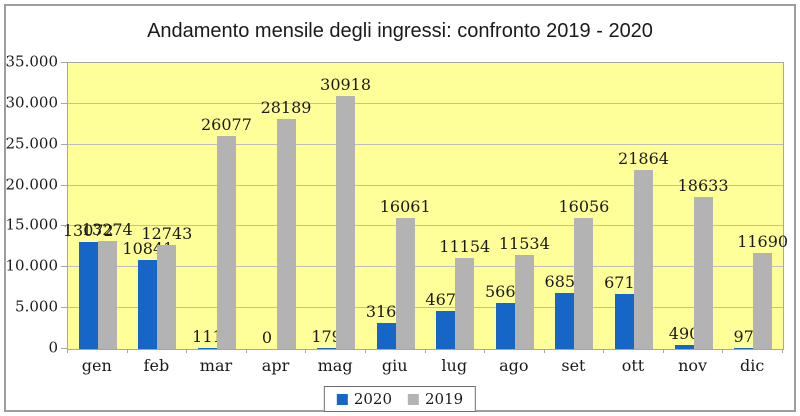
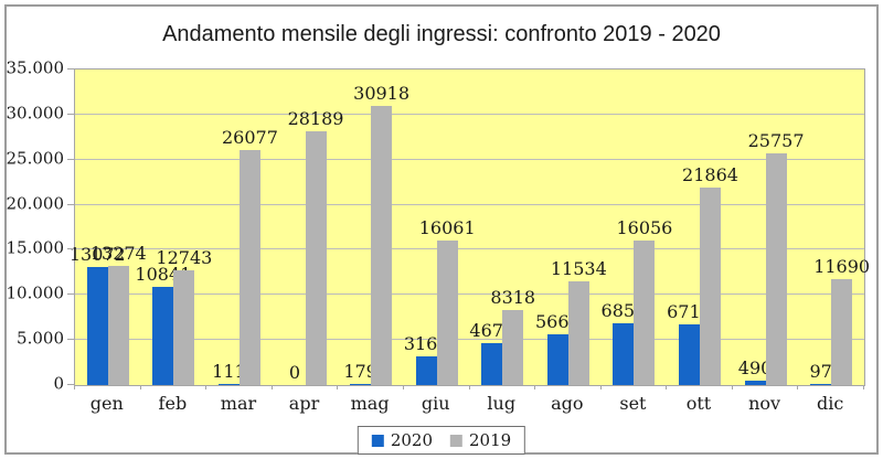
2019/lug: 11154 -> 8318
2019/nov: 18633 -> 25757
